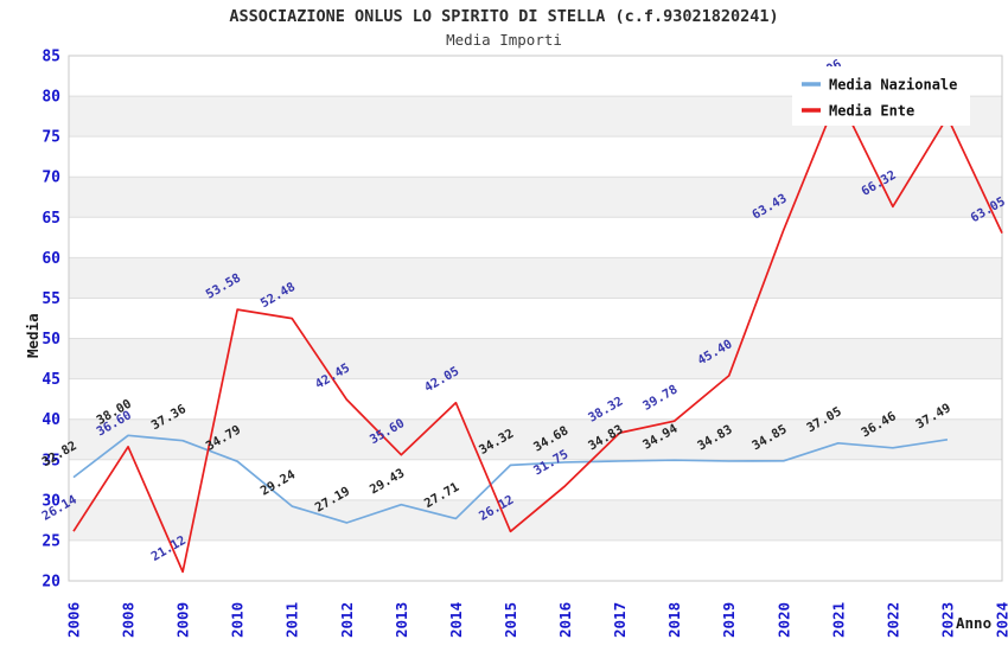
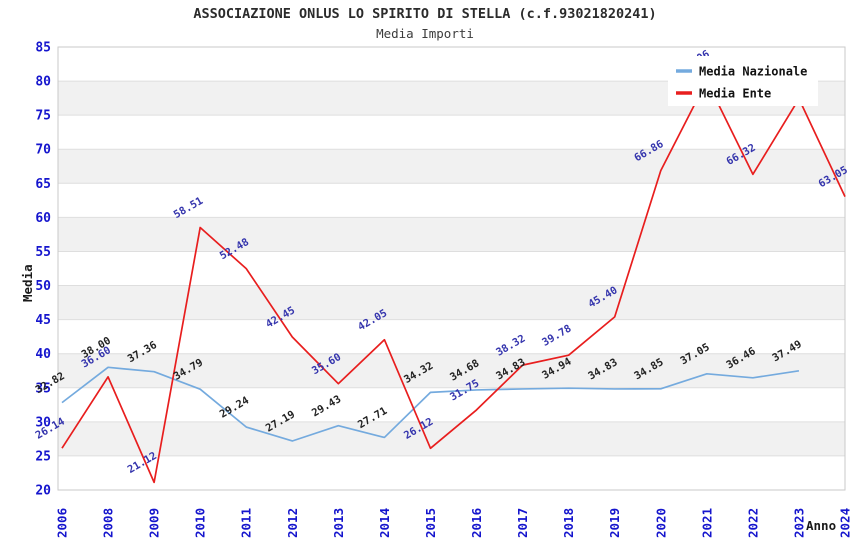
Media Ente/2010: 53.58 -> 58.51
Media Ente/2020: 63.43 -> 66.86
